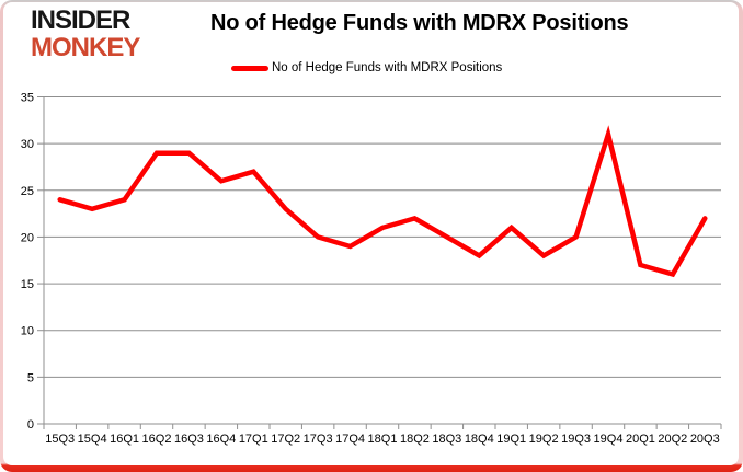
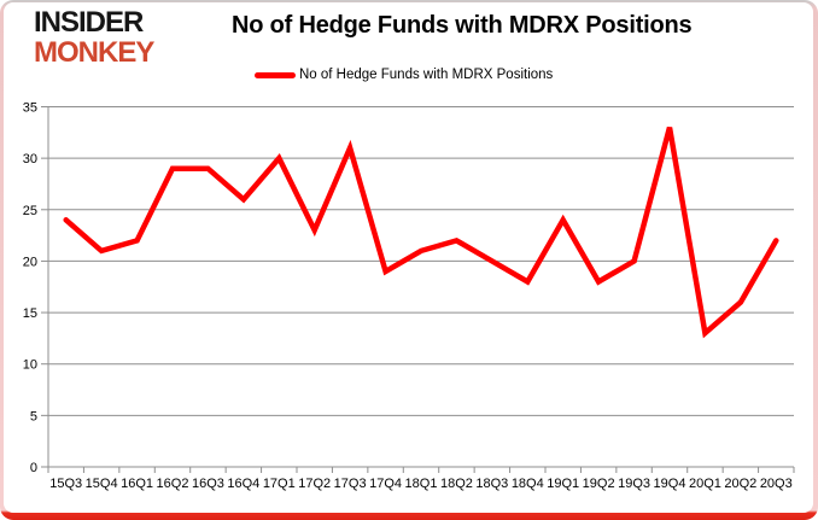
15Q4: 23 -> 21
16Q1: 24 -> 22
17Q1: 27 -> 30
17Q3: 20 -> 31
19Q1: 21 -> 24
19Q4: 31 -> 33
20Q1: 17 -> 13
